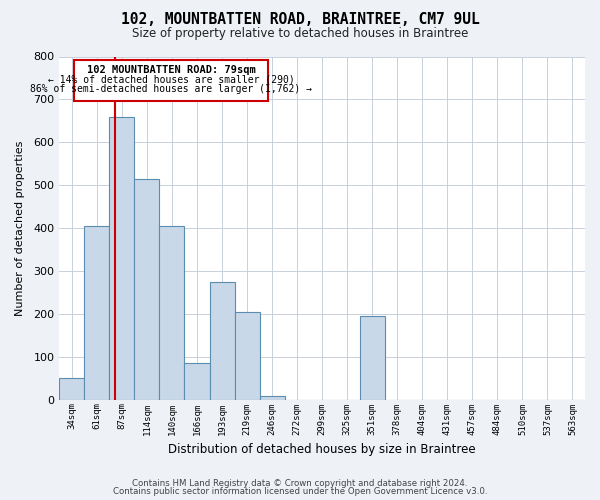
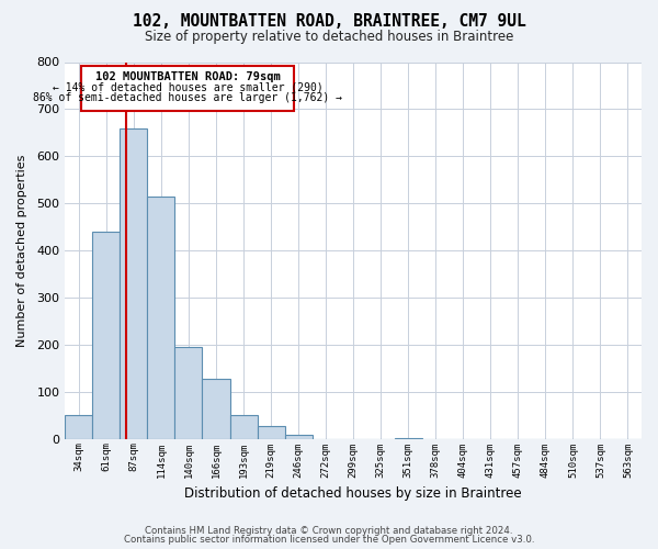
61sqm: 405 -> 440
140sqm: 405 -> 195
166sqm: 85 -> 128
193sqm: 275 -> 50
219sqm: 205 -> 27
351sqm: 195 -> 2
